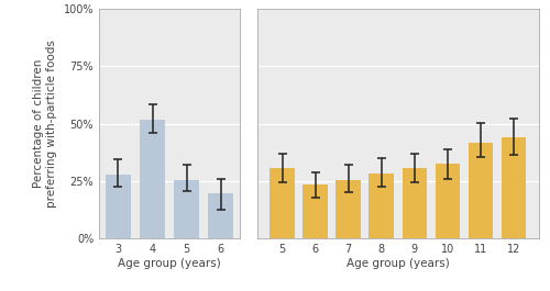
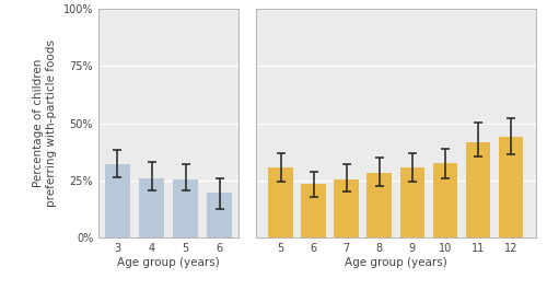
3: 28.0% -> 32.0%
4: 51.5% -> 26.0%
